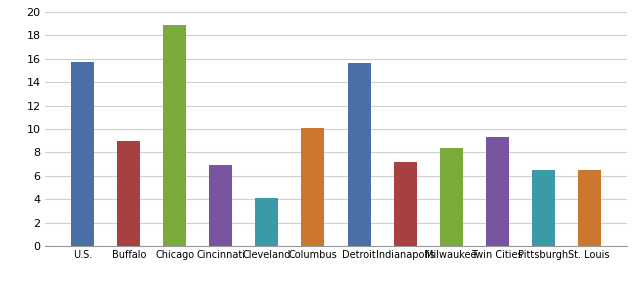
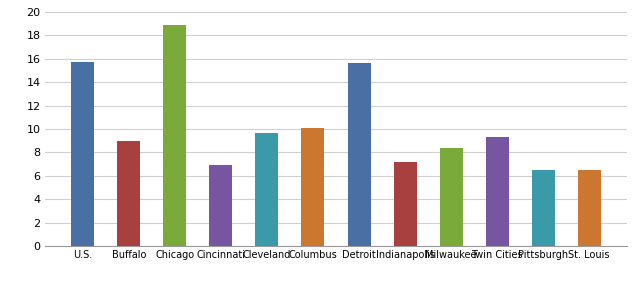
Cleveland: 4.1 -> 9.7
